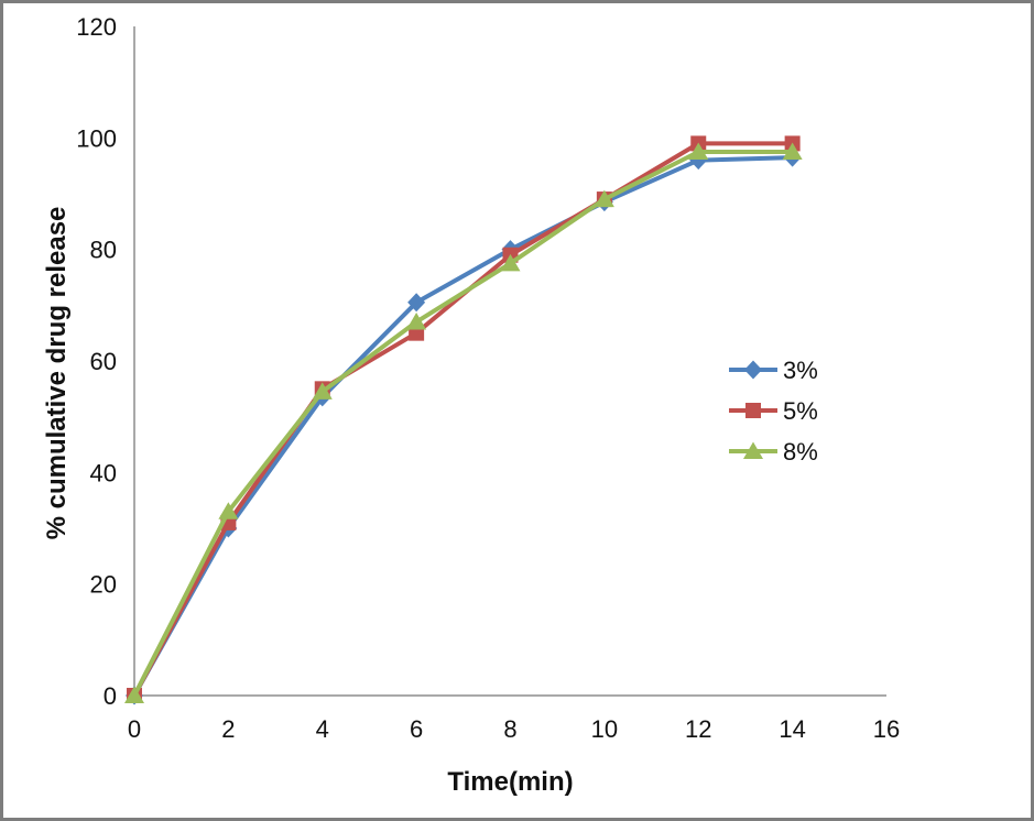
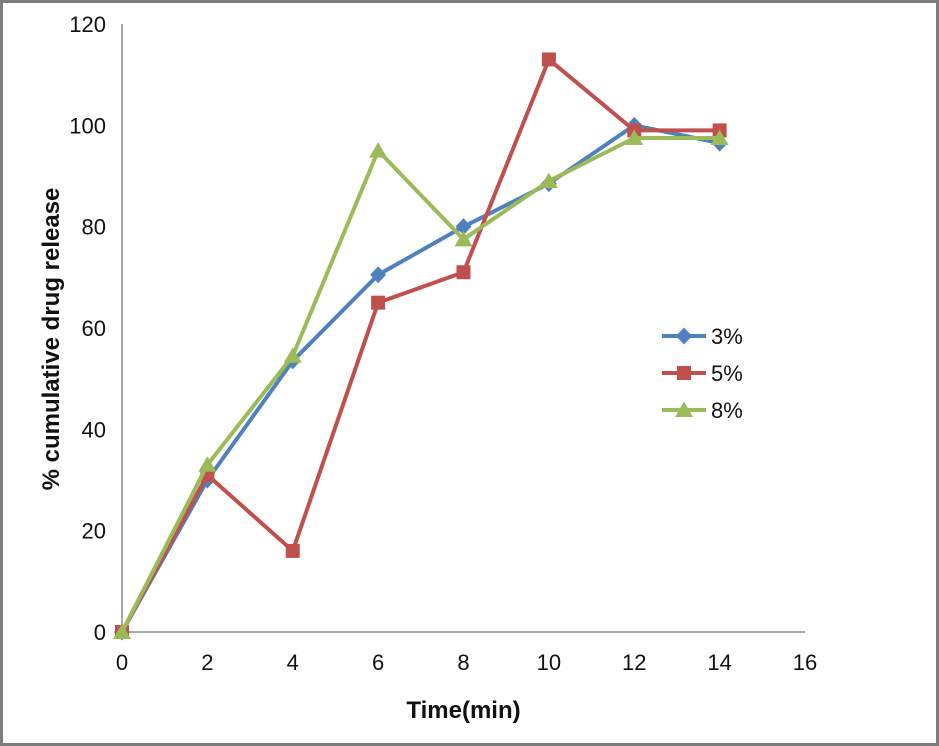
5%/4: 55 -> 16
8%/6: 67 -> 95
5%/8: 79 -> 71
5%/10: 89 -> 113
3%/12: 96 -> 100
